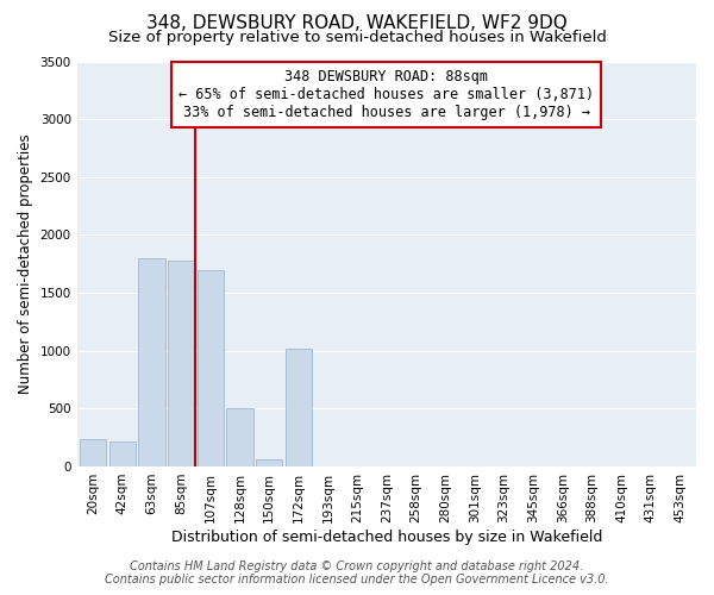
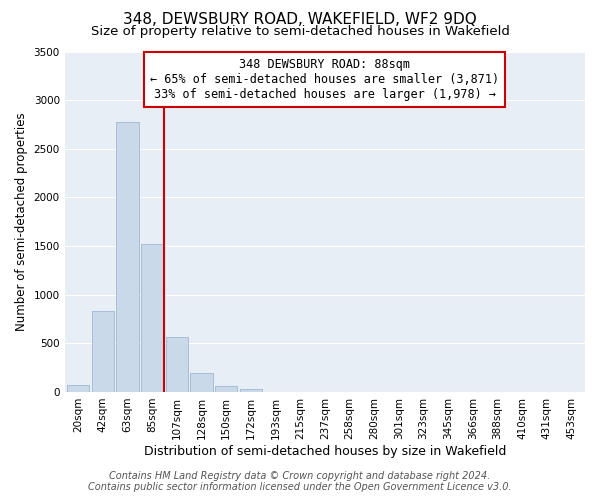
20sqm: 240 -> 70
42sqm: 220 -> 830
63sqm: 1800 -> 2780
85sqm: 1780 -> 1520
107sqm: 1700 -> 560
128sqm: 500 -> 190
172sqm: 1020 -> 40
